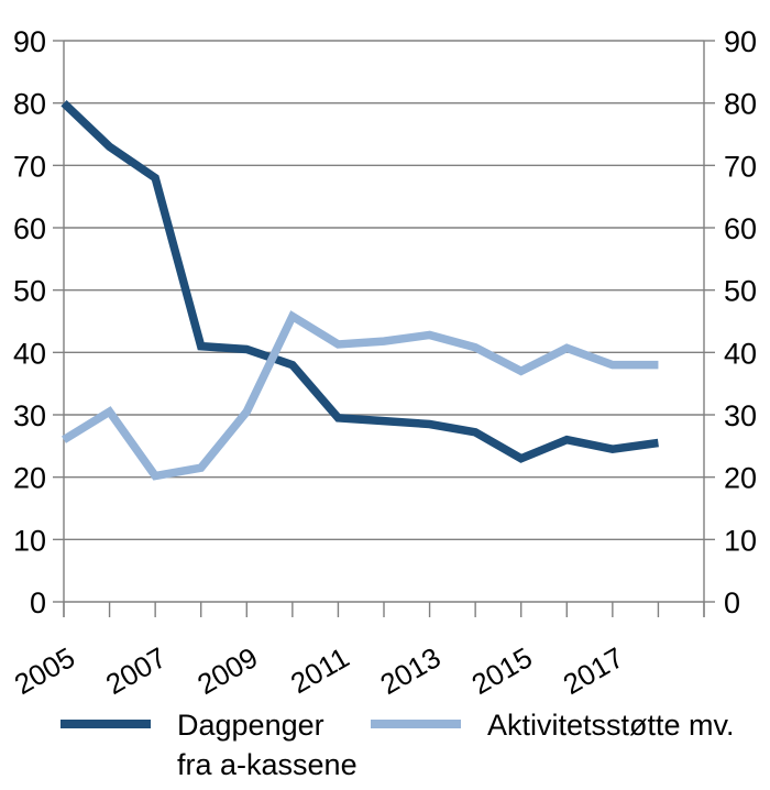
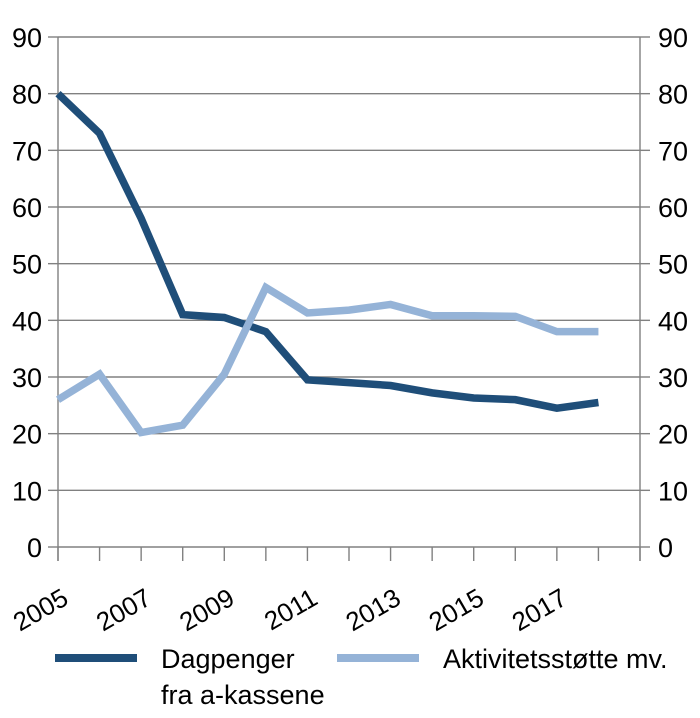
Dagpenger fra a-kassene/2007: 68 -> 58
Dagpenger fra a-kassene/2015: 23 -> 26
Aktivitetsstøtte mv./2015: 37 -> 41
